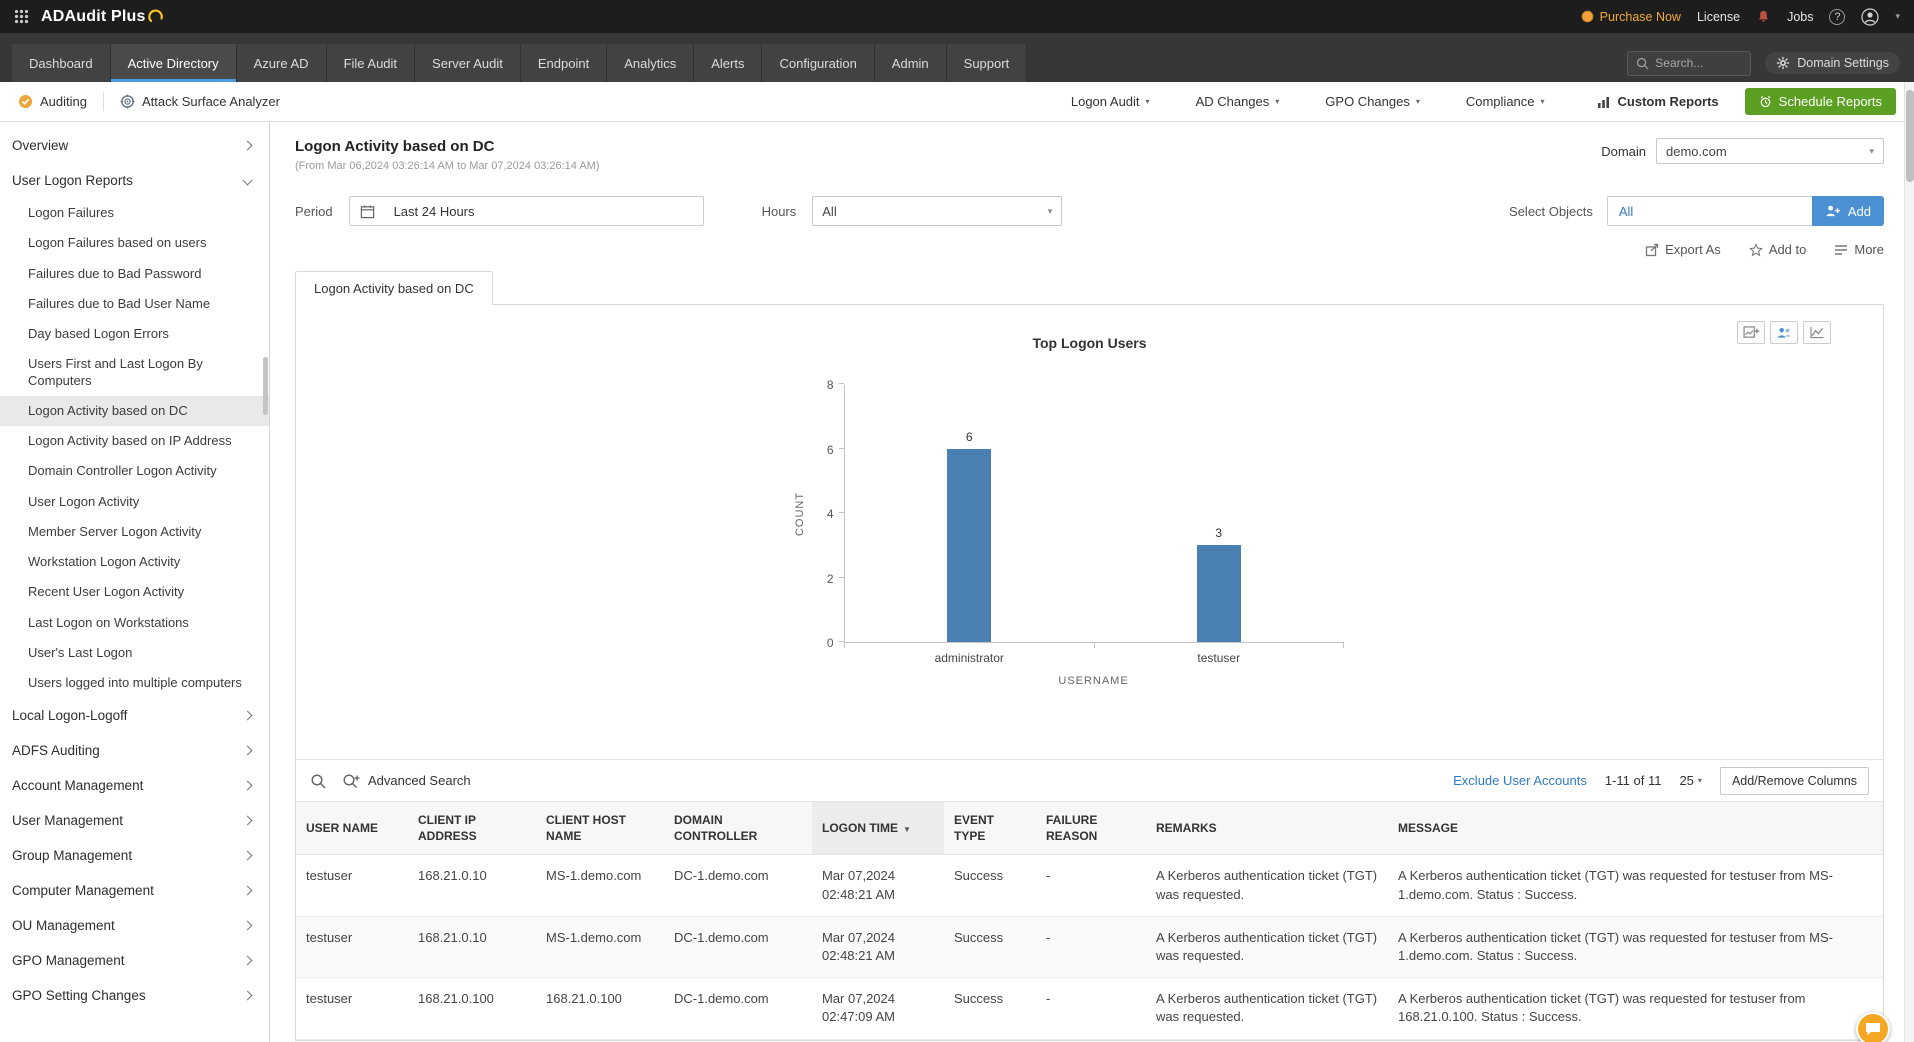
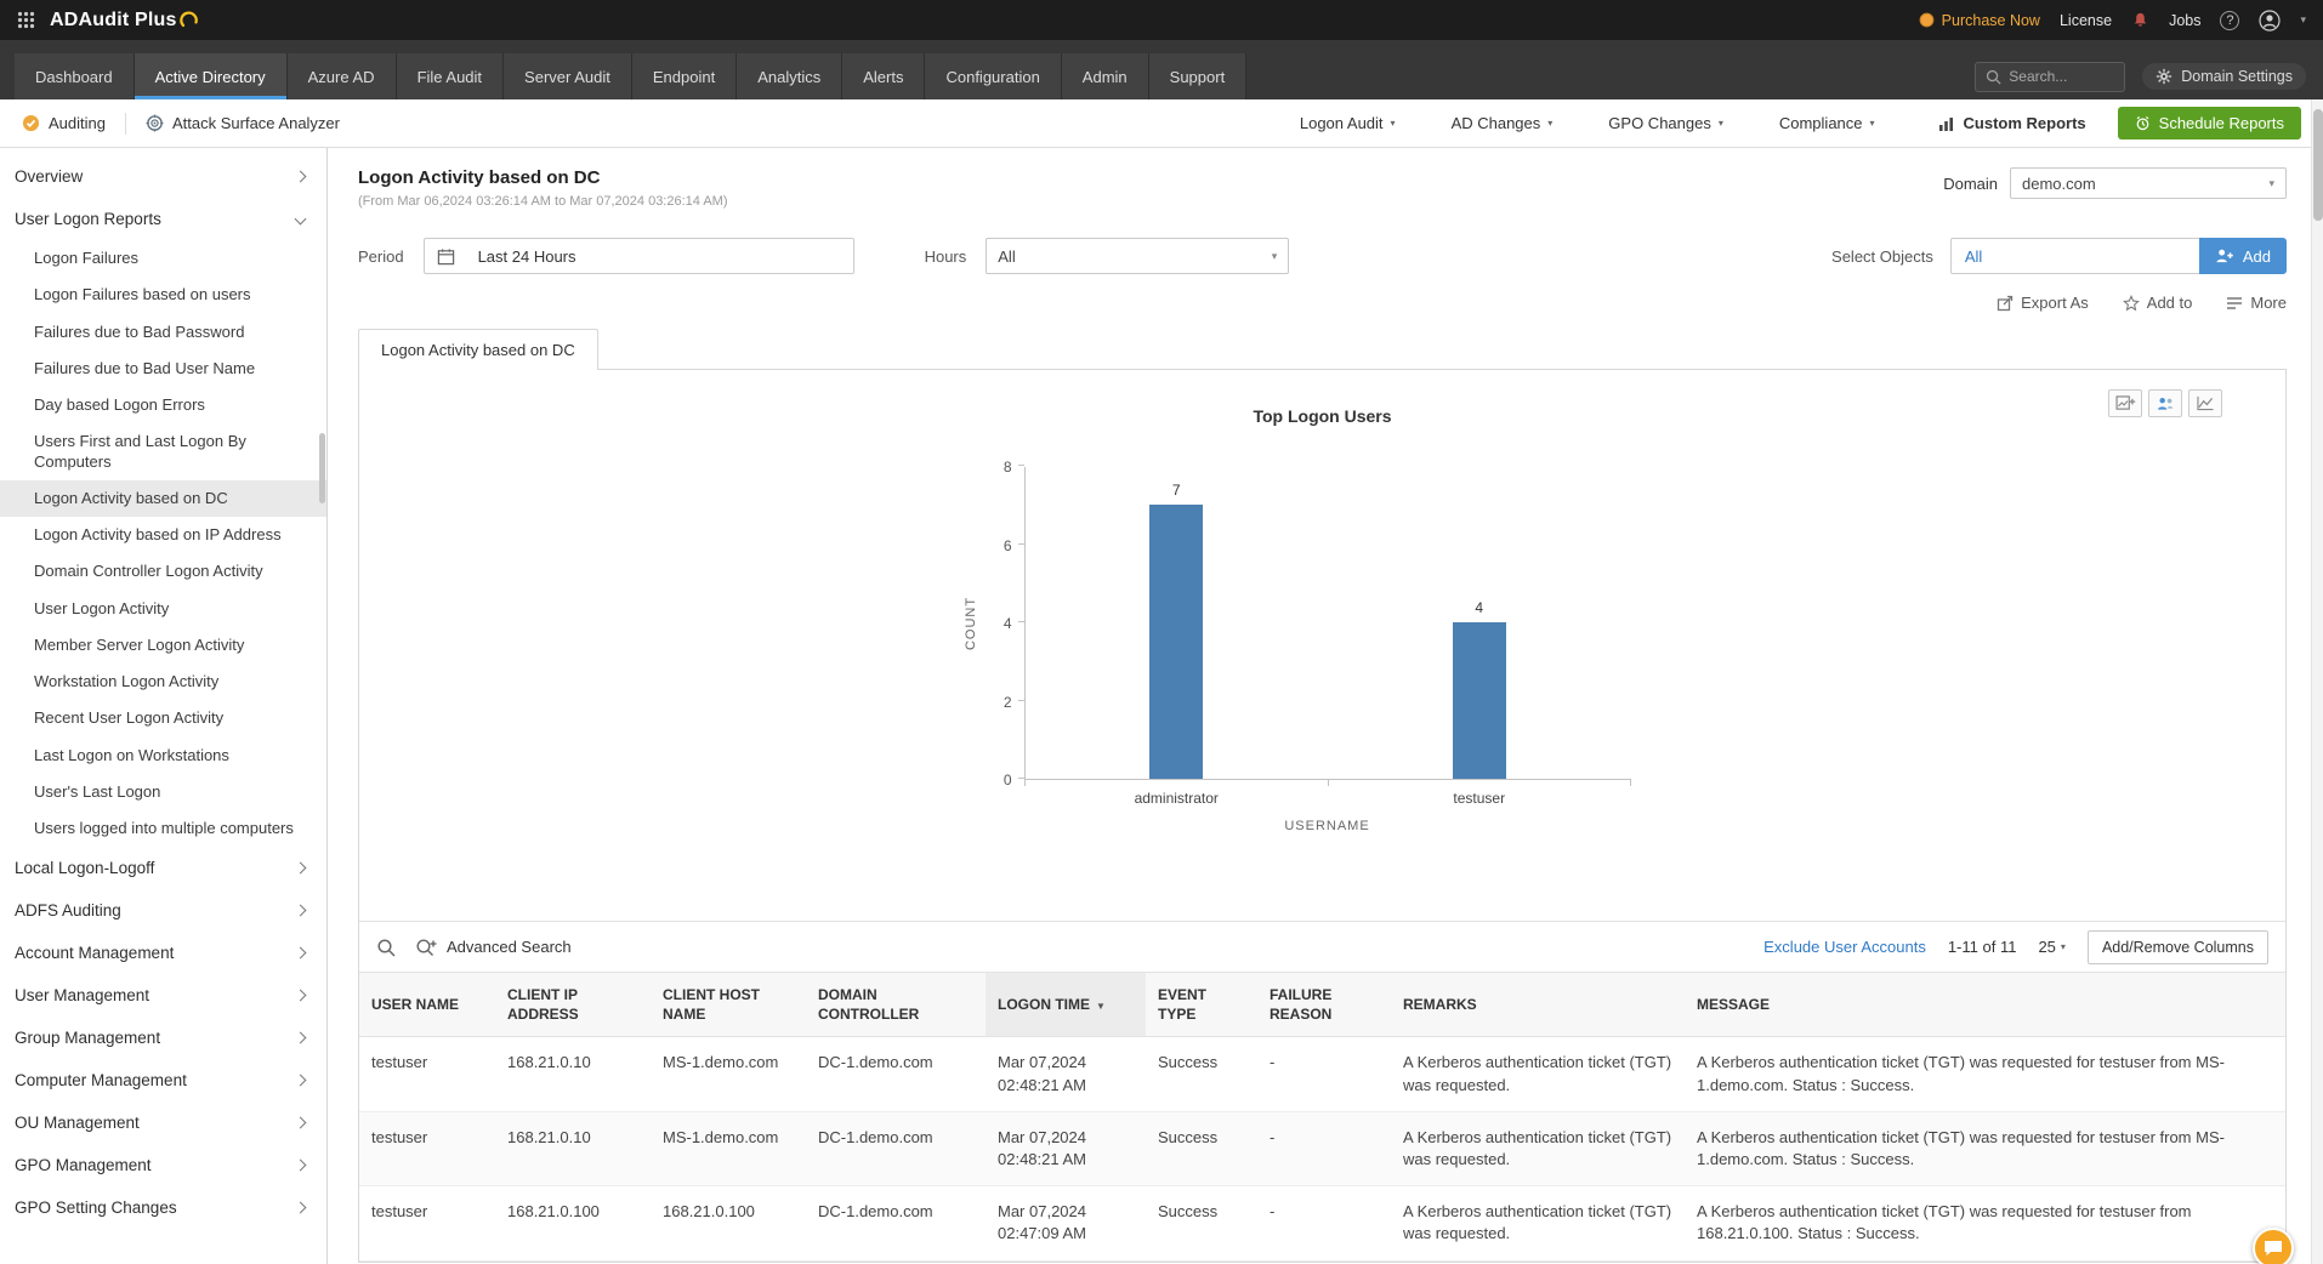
administrator: 6 -> 7
testuser: 3 -> 4
